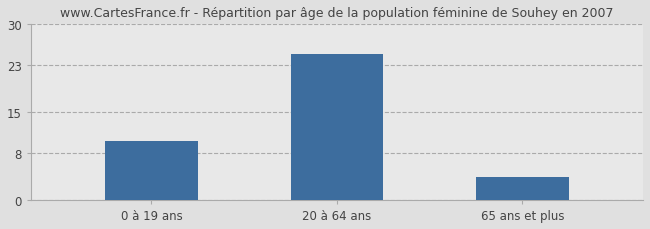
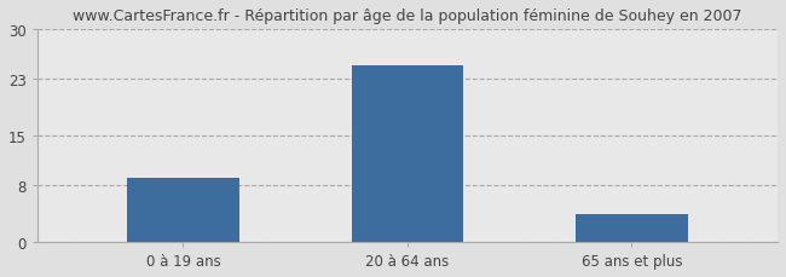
0 à 19 ans: 10 -> 9
